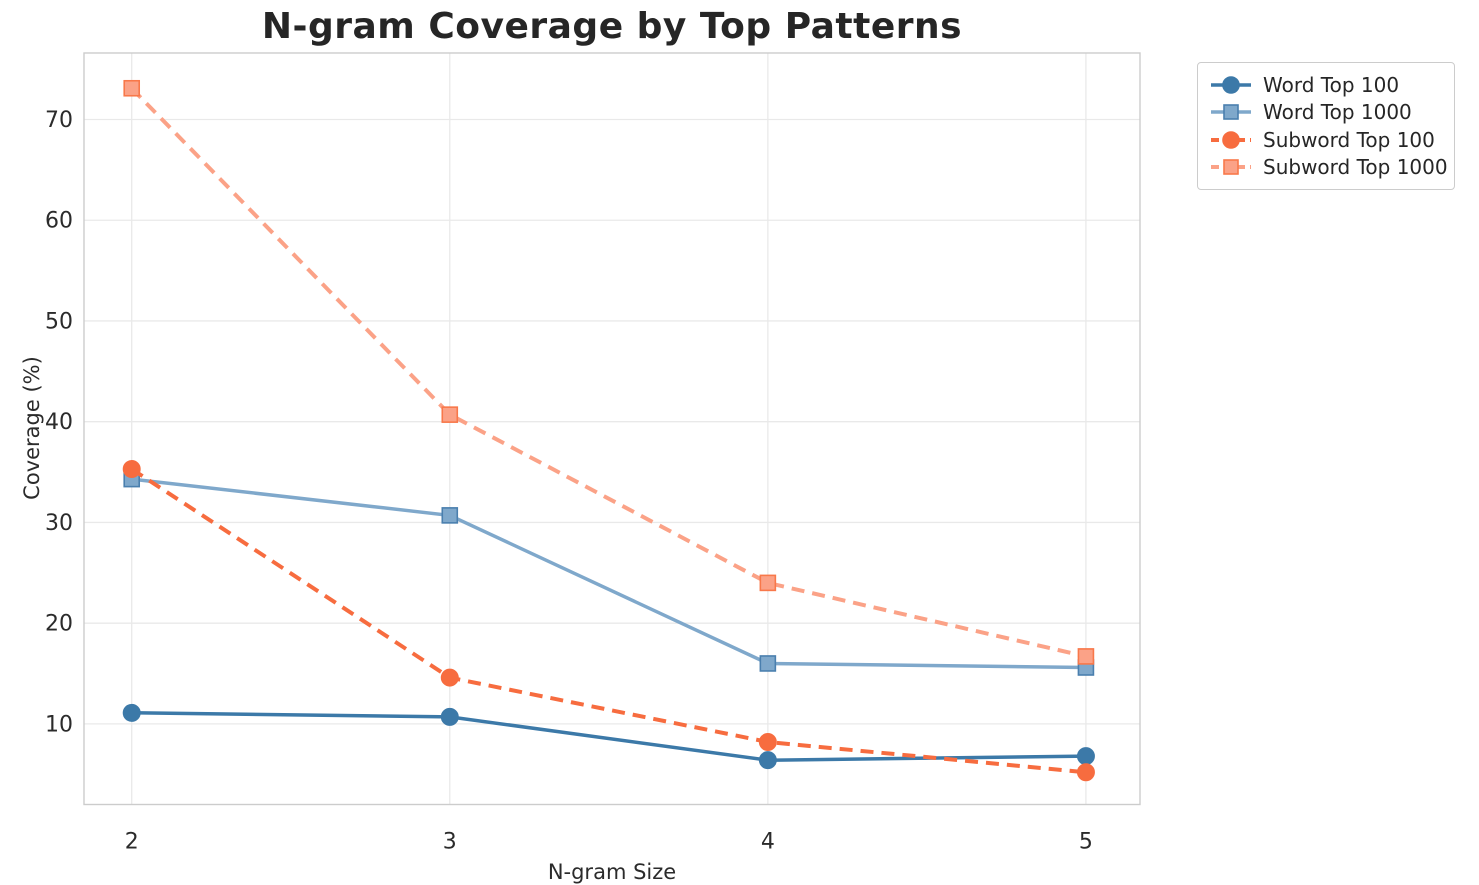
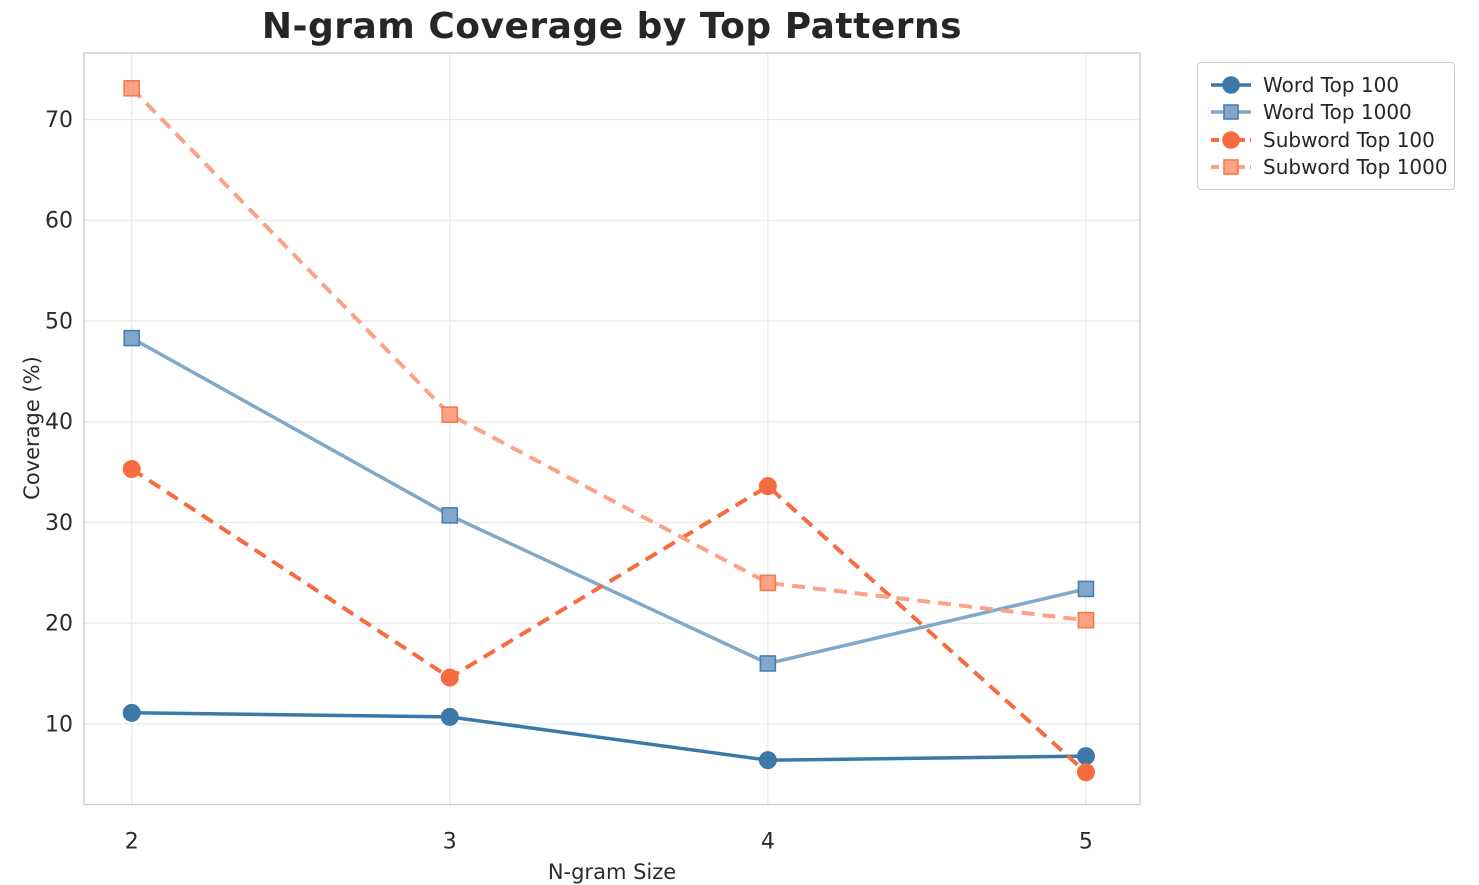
Word Top 1000/2: 34.3 -> 48.3
Subword Top 100/4: 8.2 -> 33.6
Word Top 1000/5: 15.6 -> 23.4
Subword Top 1000/5: 16.7 -> 20.3
